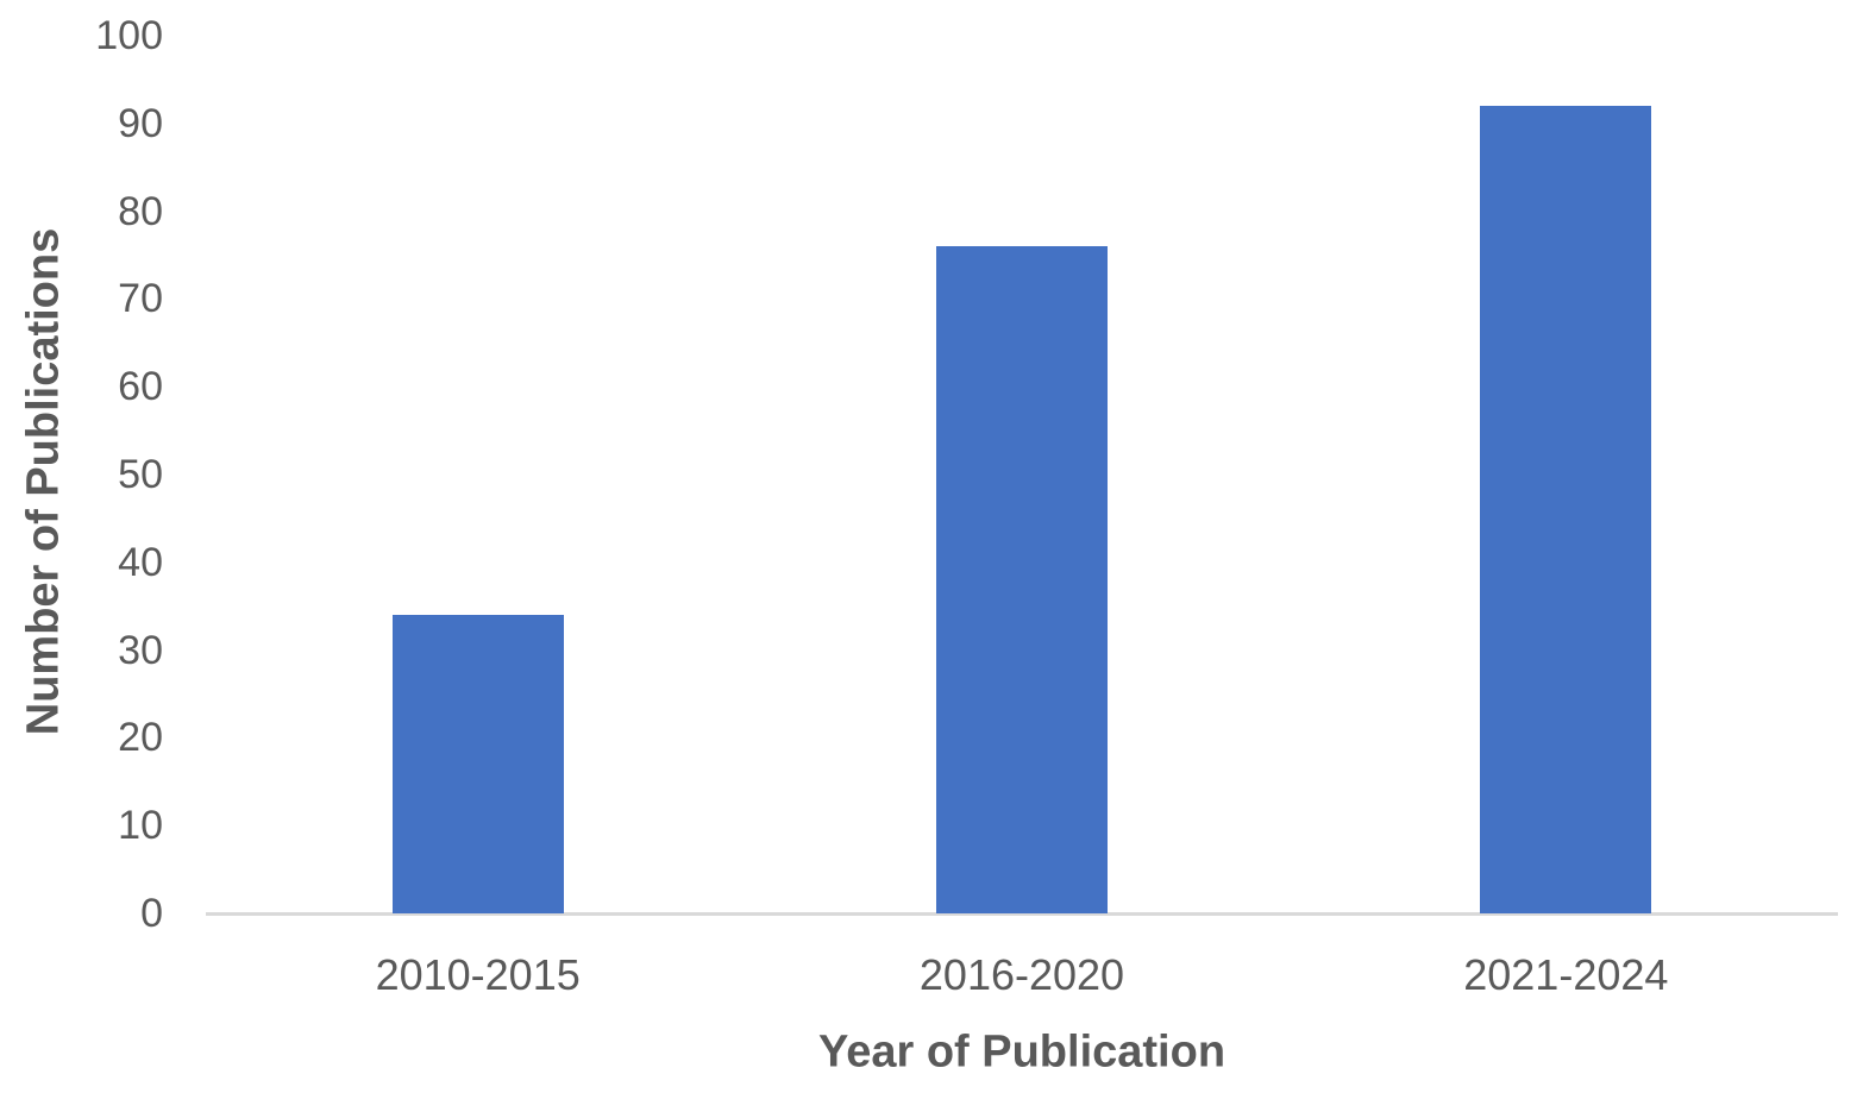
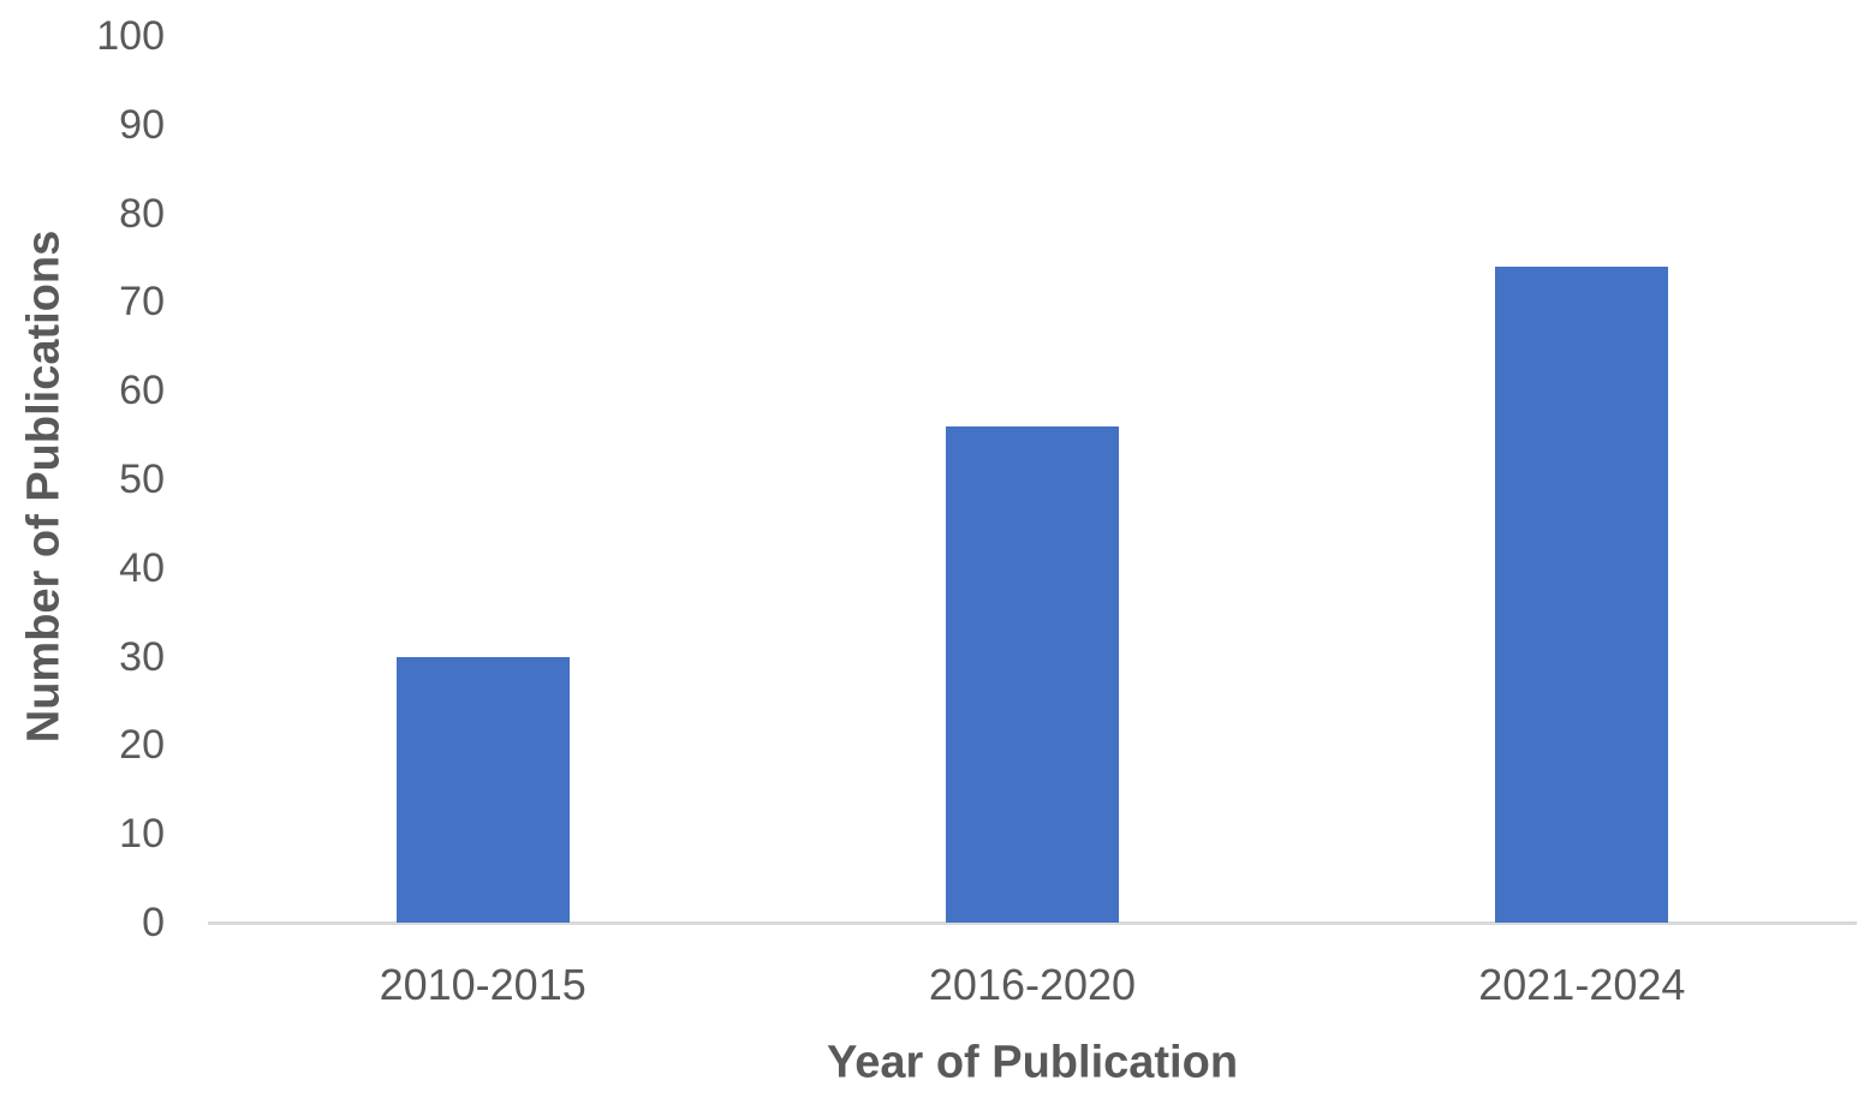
2010-2015: 34 -> 30
2016-2020: 76 -> 56
2021-2024: 92 -> 74
